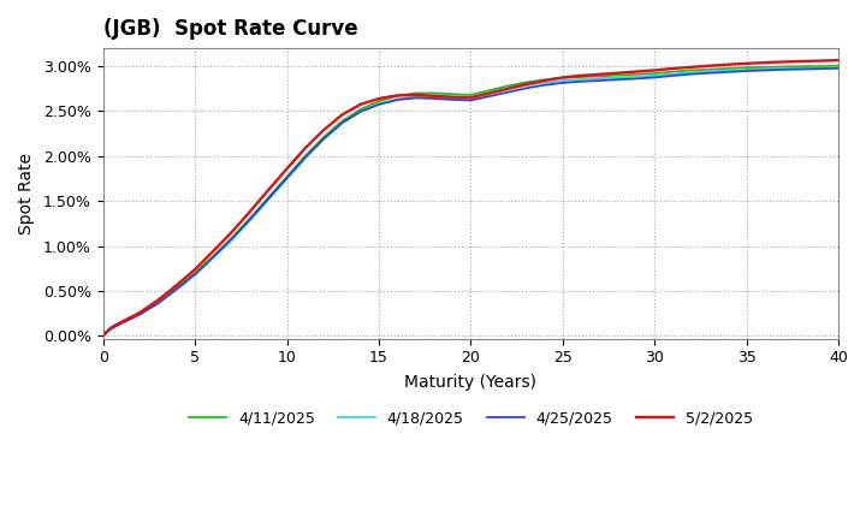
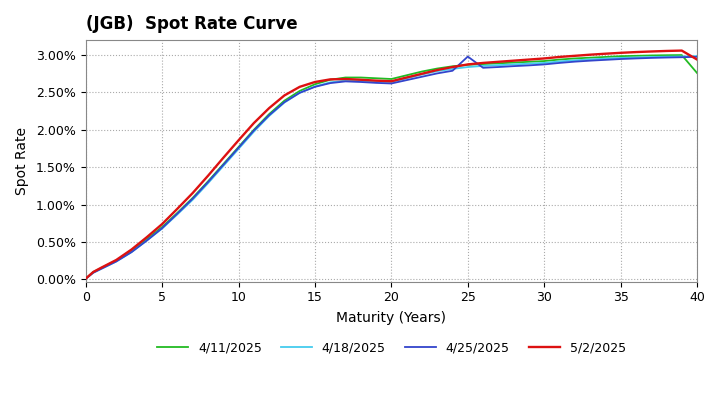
4/25/2025/25: 2.82% -> 2.98%
4/11/2025/40: 3.01% -> 2.76%
5/2/2025/40: 3.07% -> 2.94%
